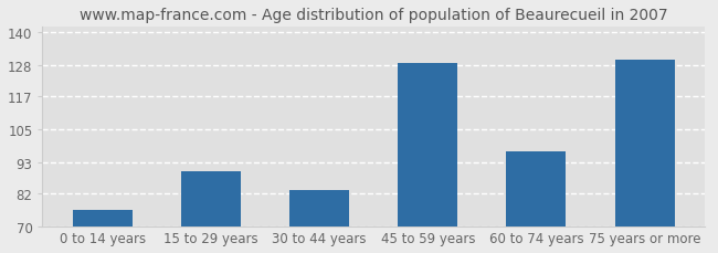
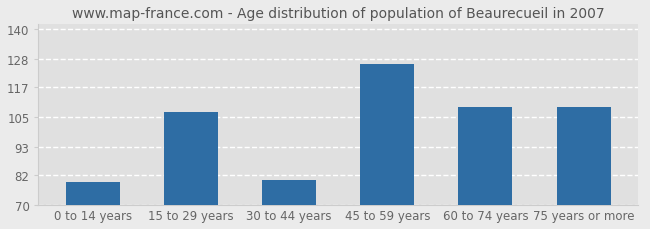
0 to 14 years: 76 -> 79
15 to 29 years: 90 -> 107
30 to 44 years: 83 -> 80
45 to 59 years: 129 -> 126
60 to 74 years: 97 -> 109
75 years or more: 130 -> 109
